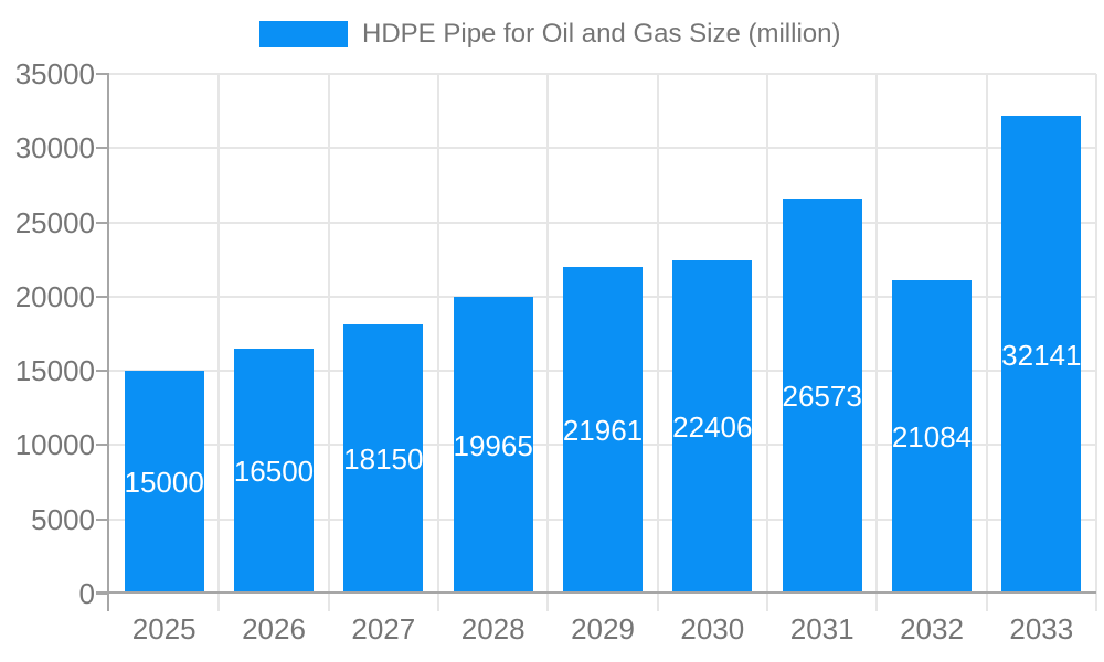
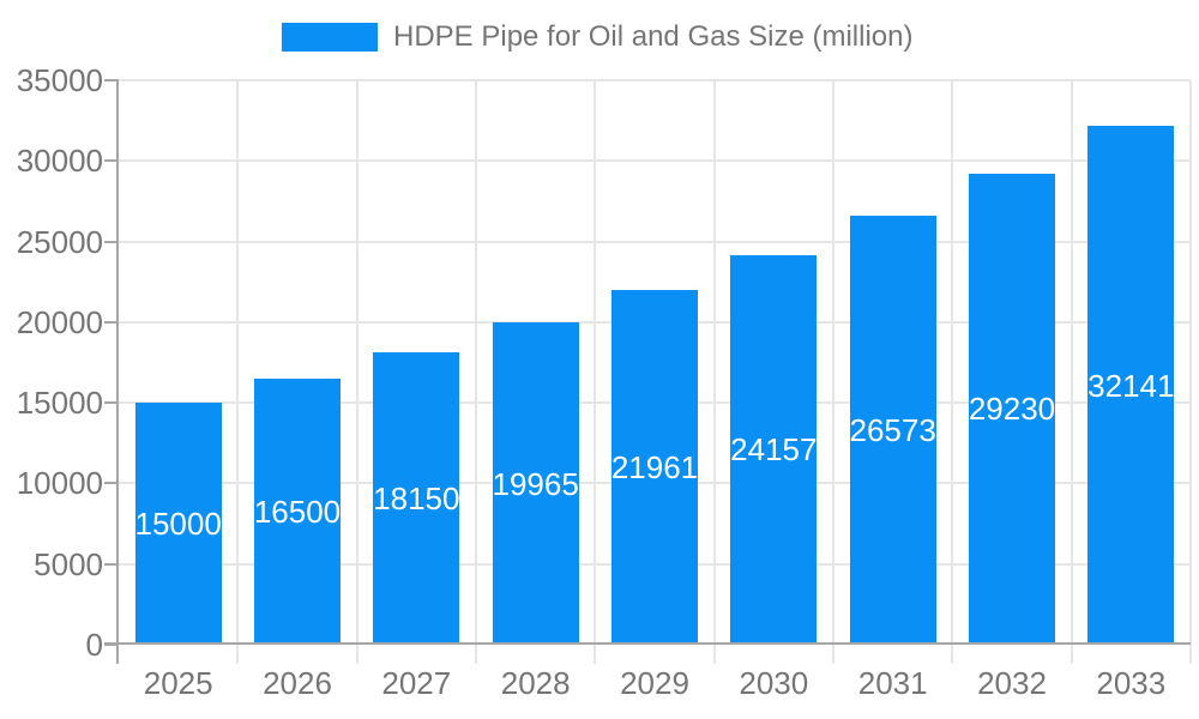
2030: 22406 -> 24157
2032: 21084 -> 29230
